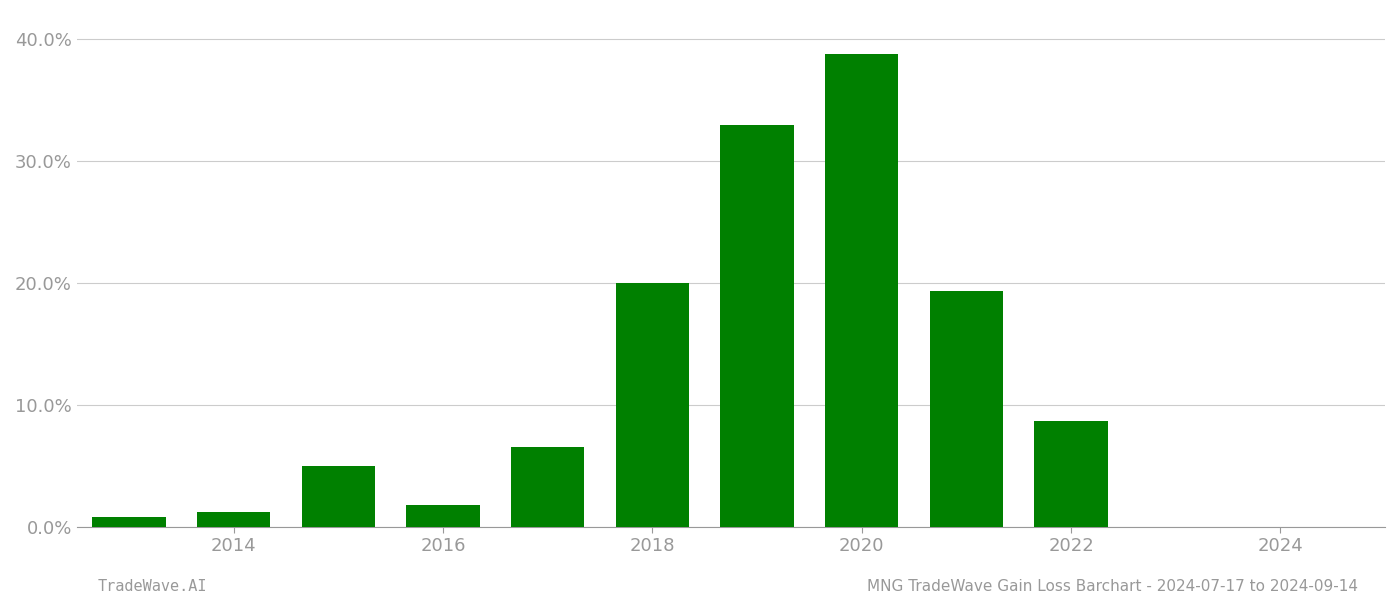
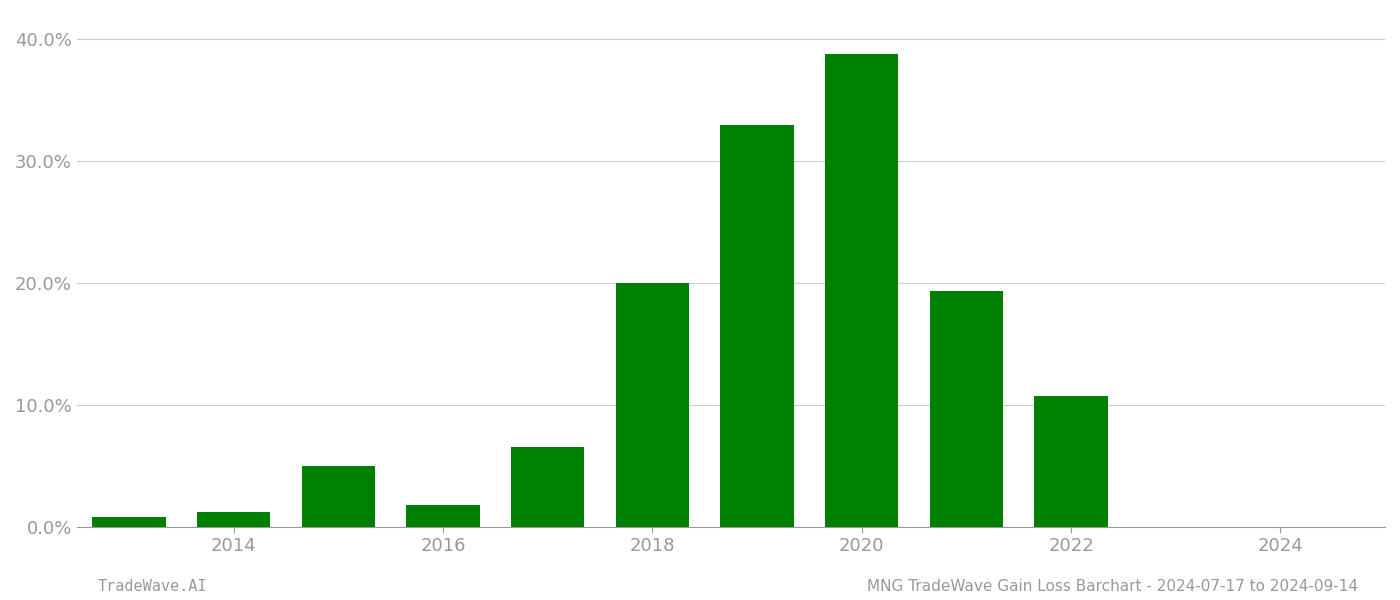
2022: 8.7% -> 10.7%
